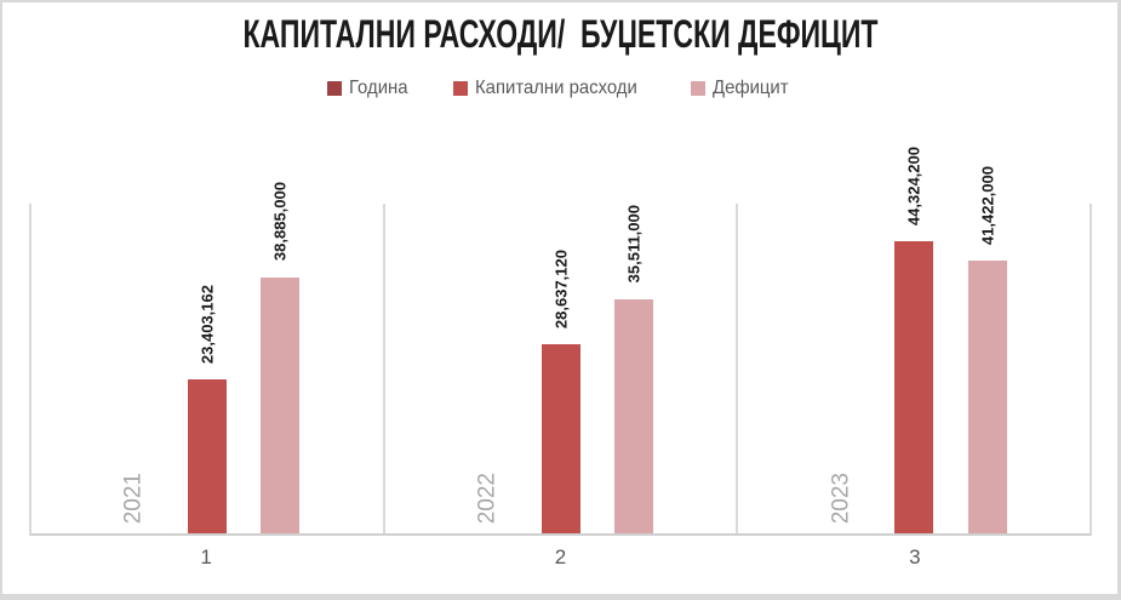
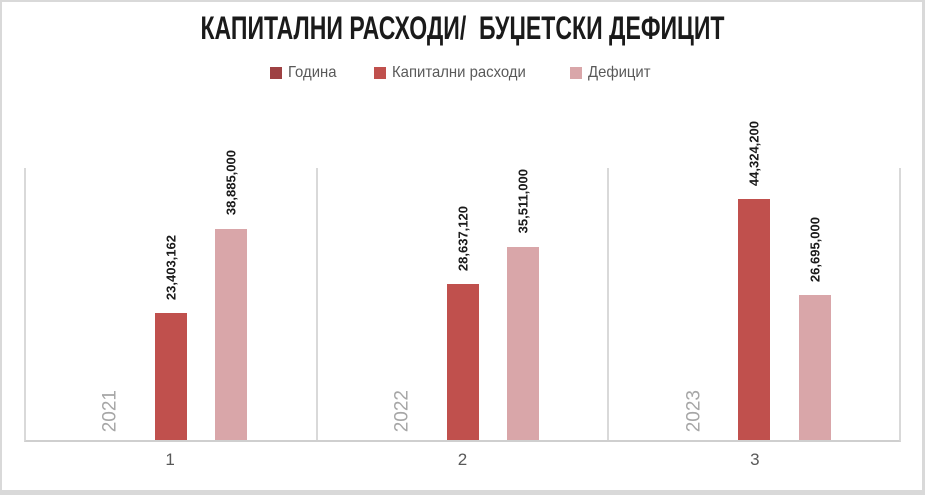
Дефицит/3: 41,422,000 -> 26,695,000
